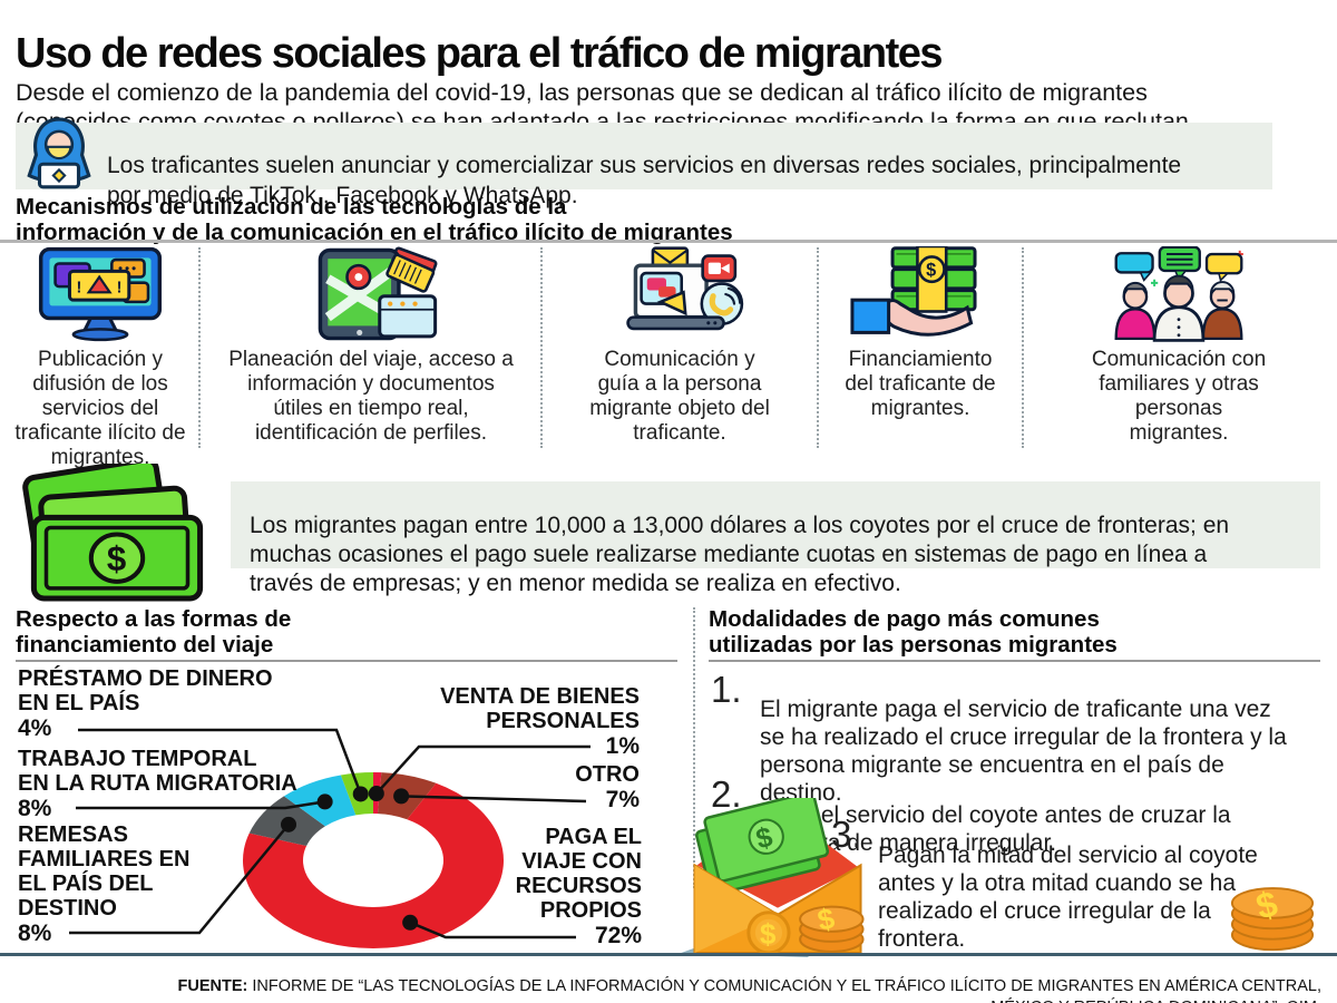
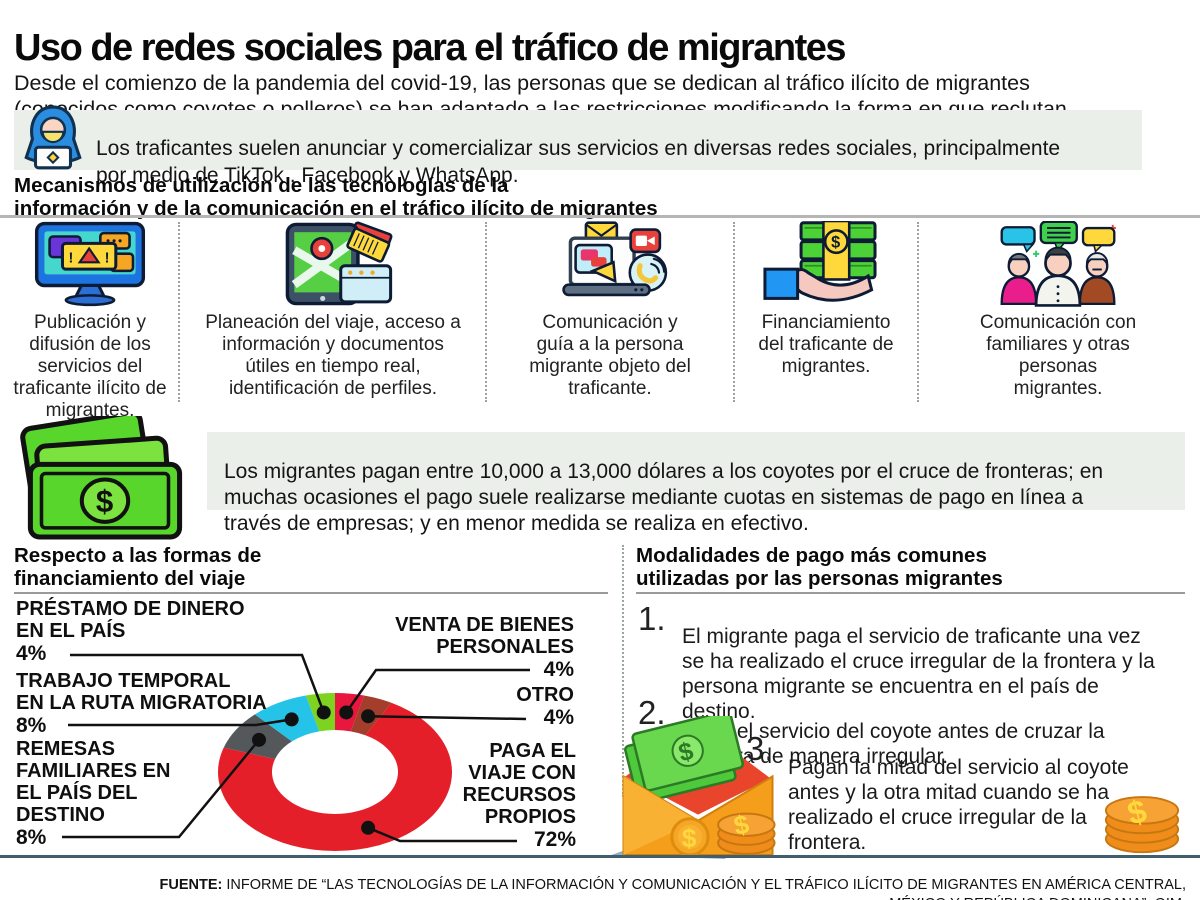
VENTA DE BIENES PERSONALES: 1% -> 4%
OTRO: 7% -> 4%
